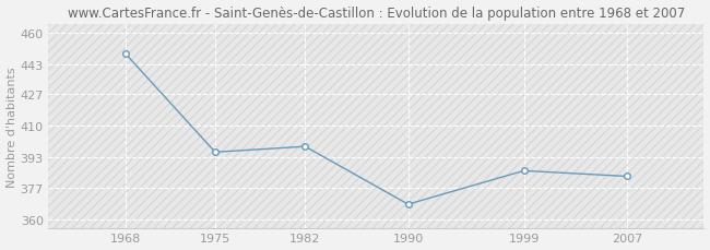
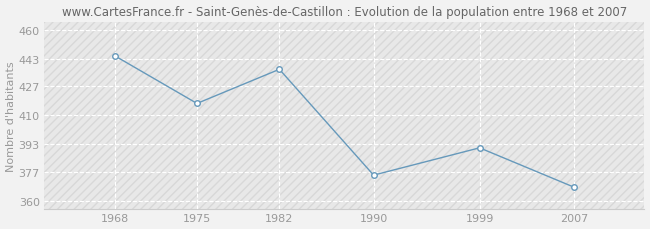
1968: 449 -> 445
1975: 396 -> 417
1982: 399 -> 437
1990: 368 -> 375
1999: 386 -> 391
2007: 383 -> 368
